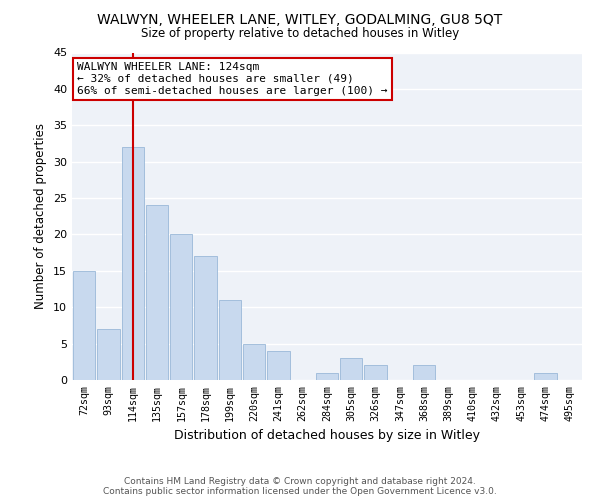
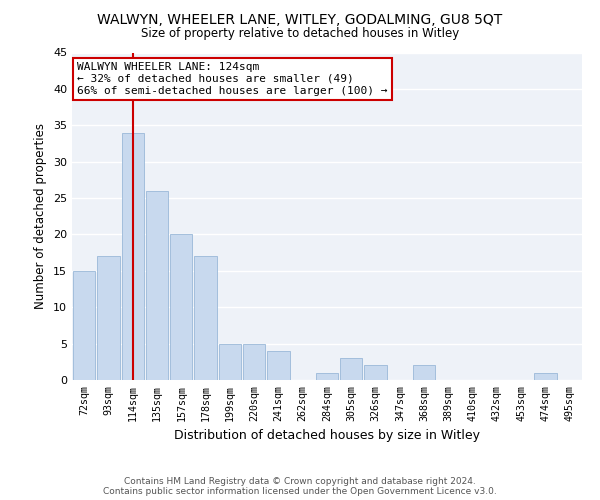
93sqm: 7 -> 17
114sqm: 32 -> 34
135sqm: 24 -> 26
199sqm: 11 -> 5
